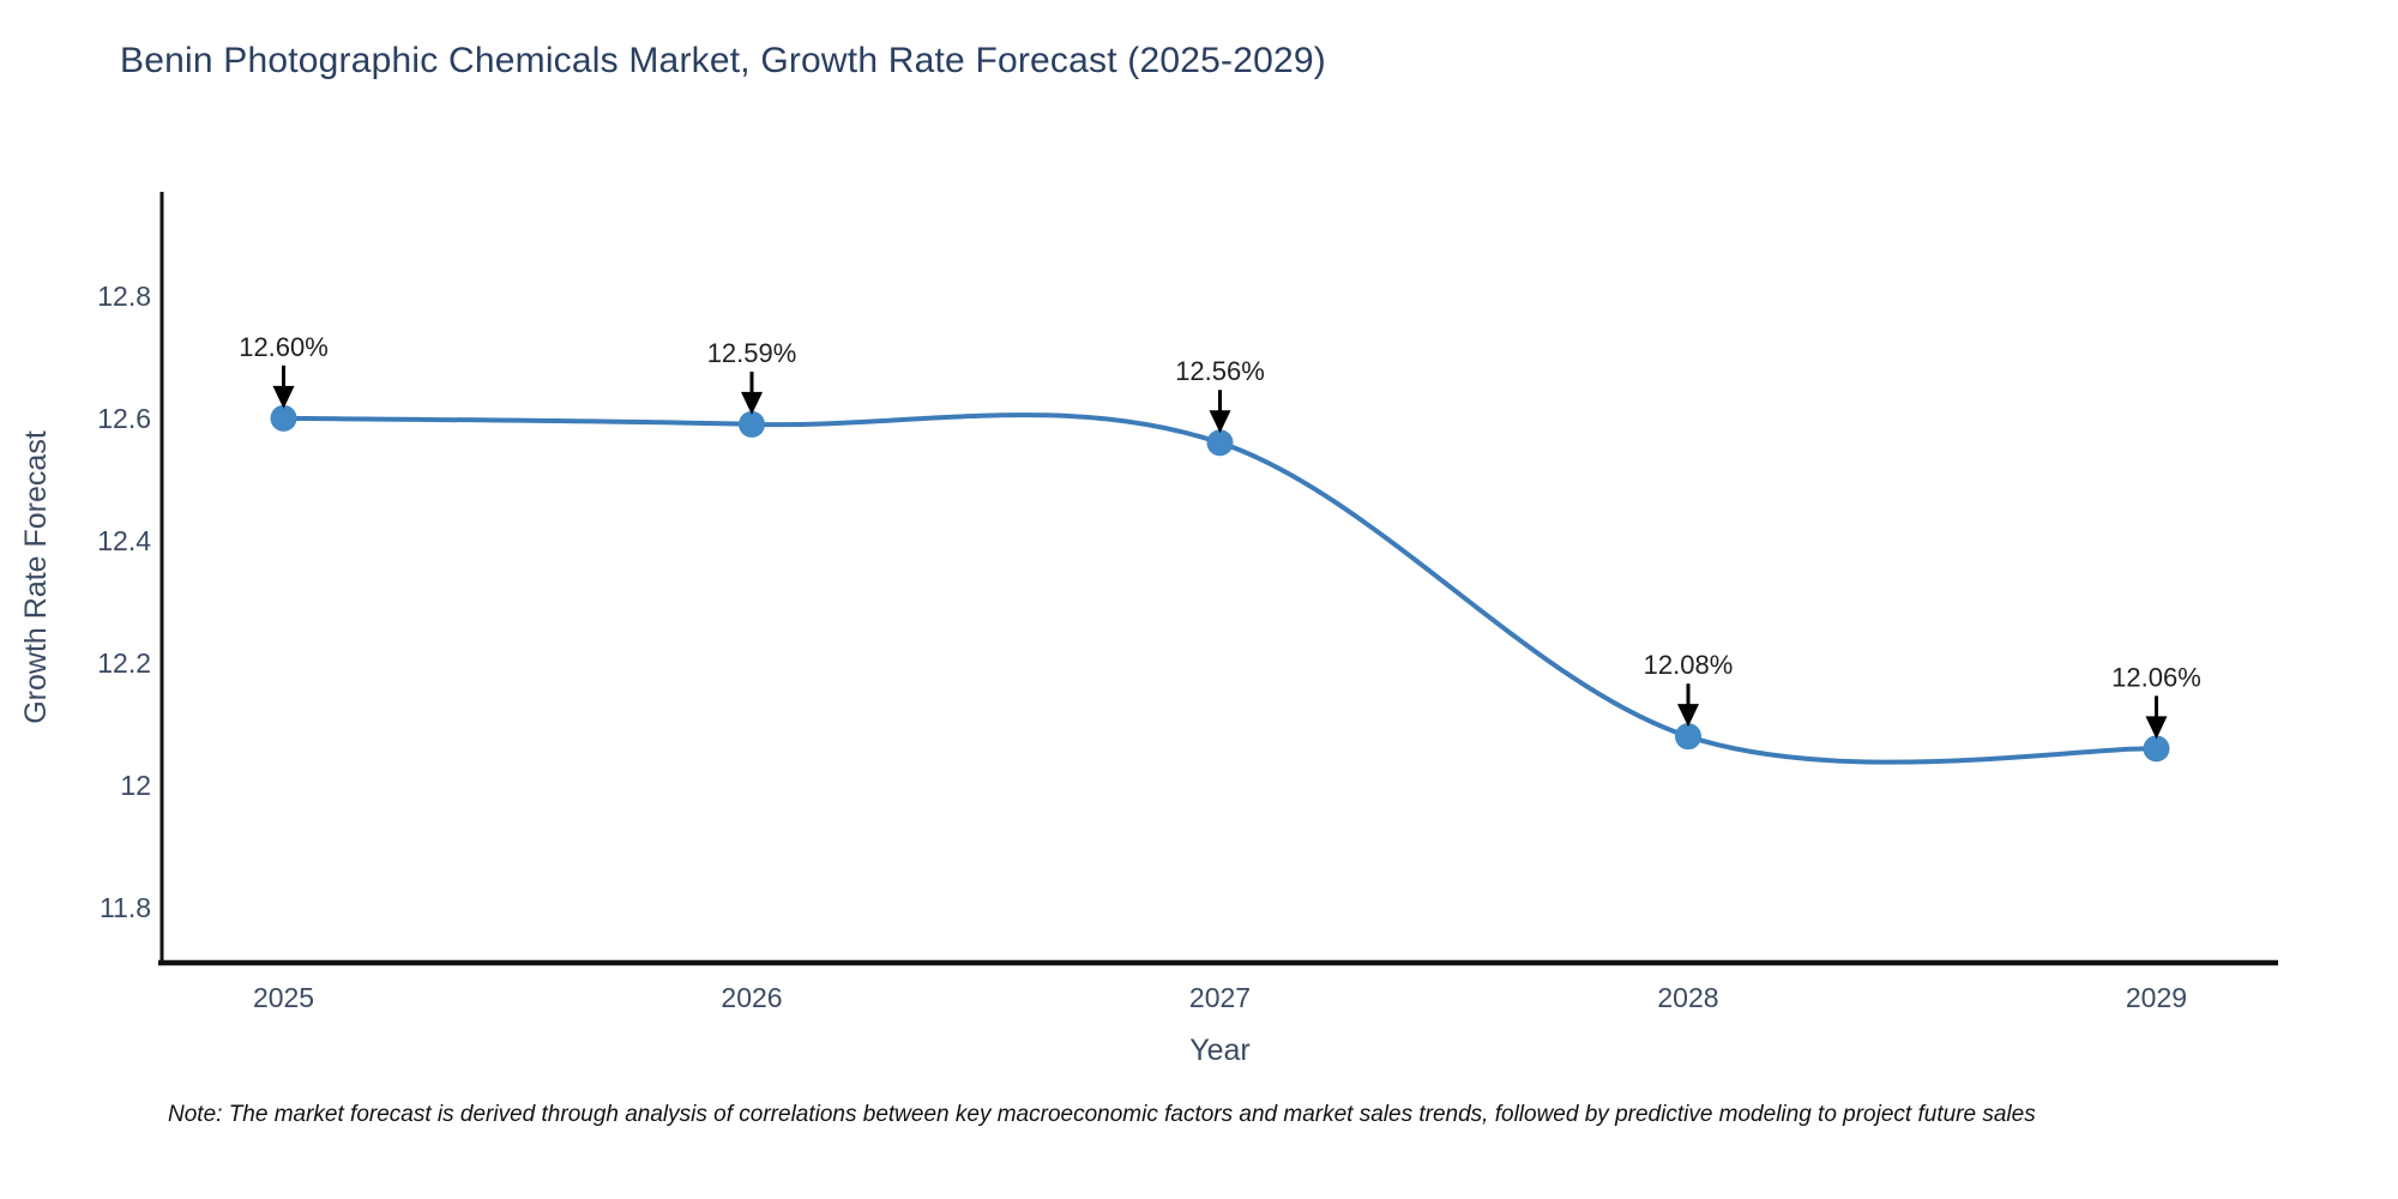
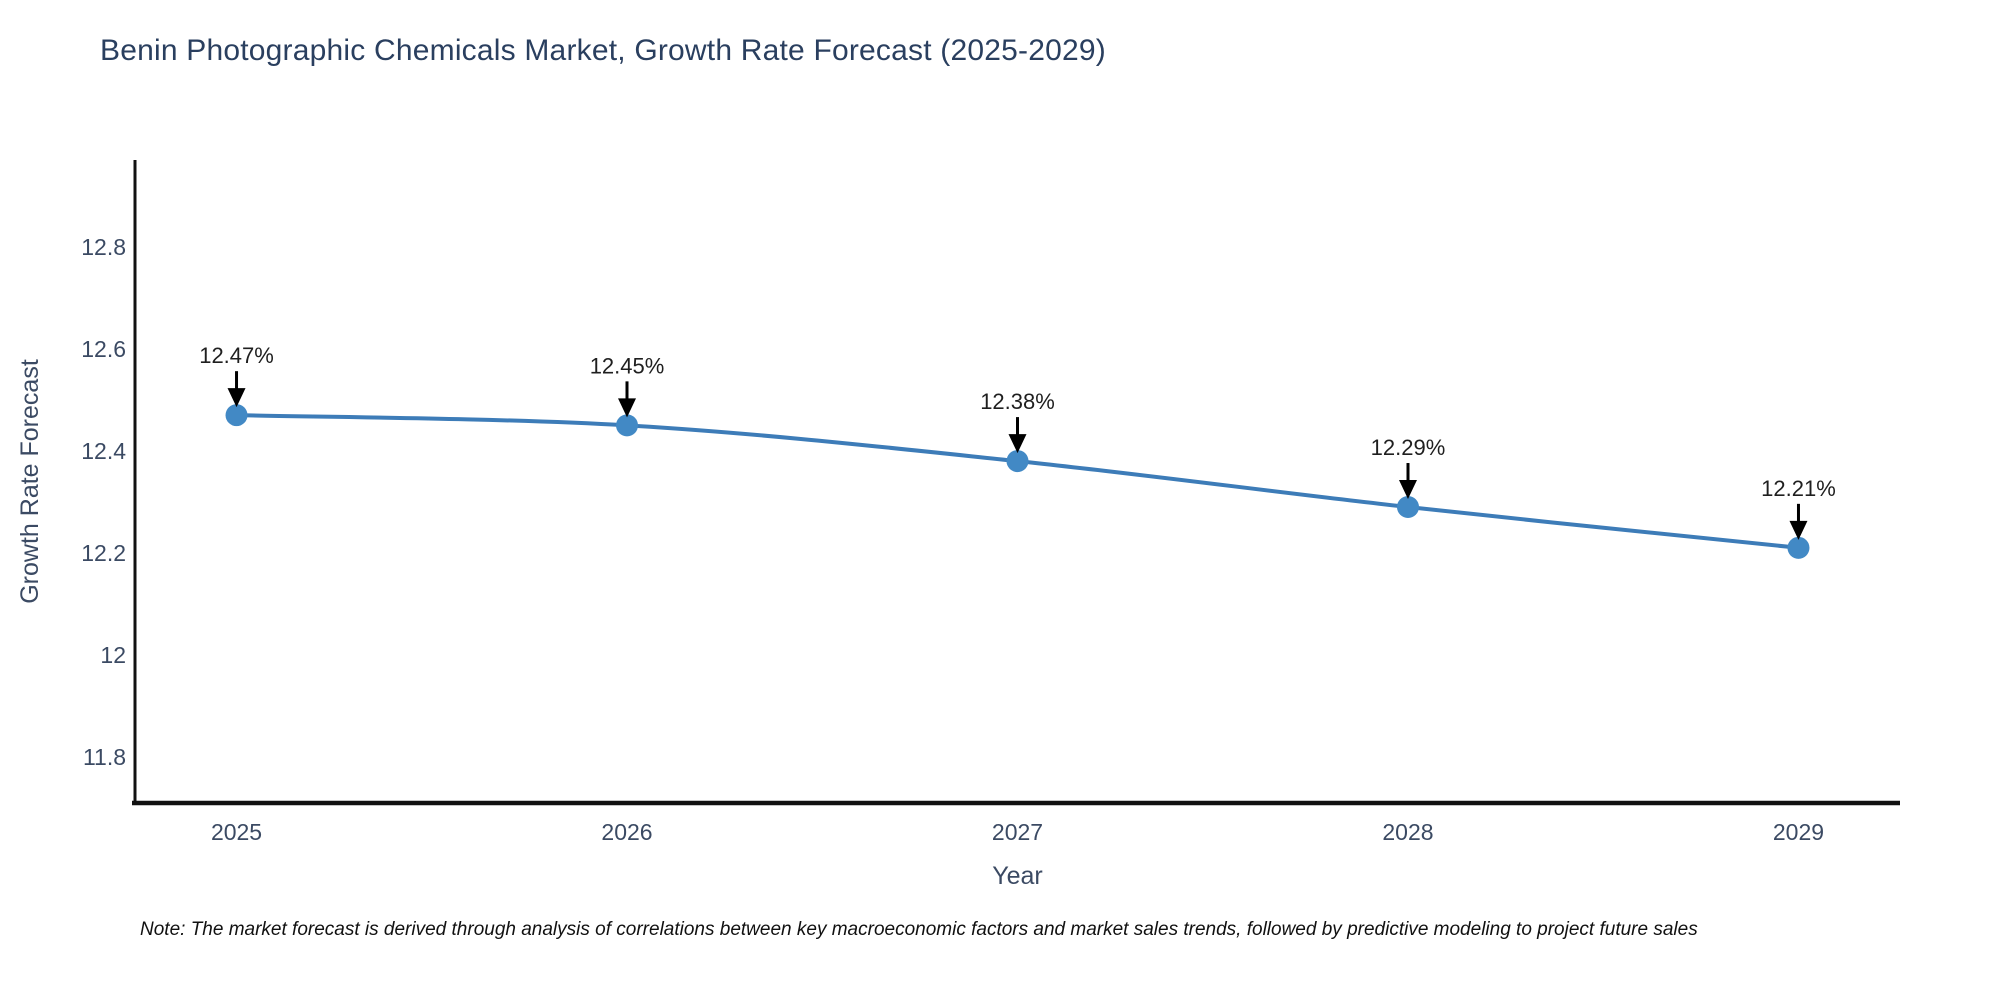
2025: 12.60% -> 12.47%
2026: 12.59% -> 12.45%
2027: 12.56% -> 12.38%
2028: 12.08% -> 12.29%
2029: 12.06% -> 12.21%
